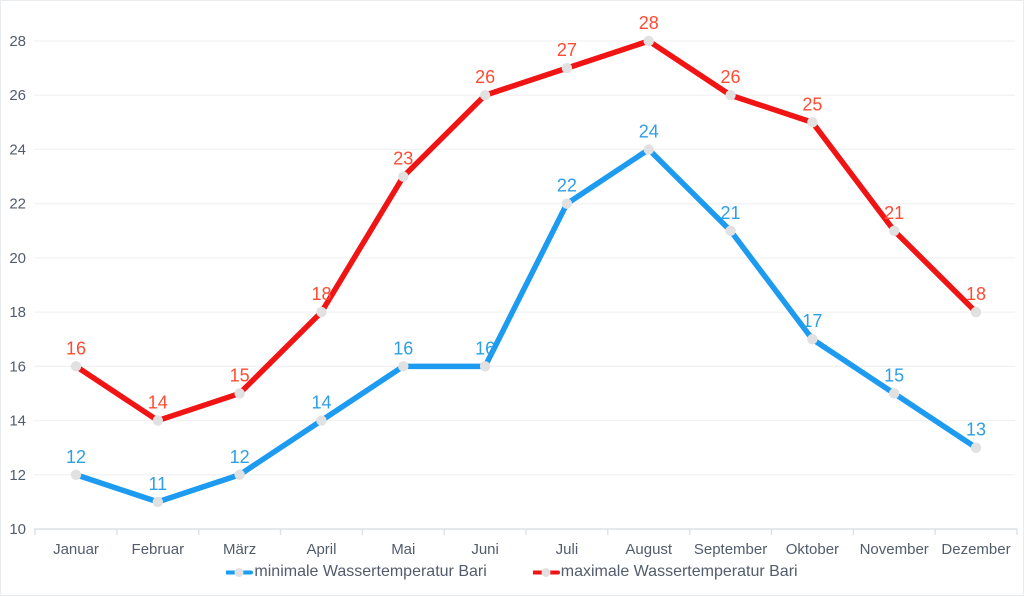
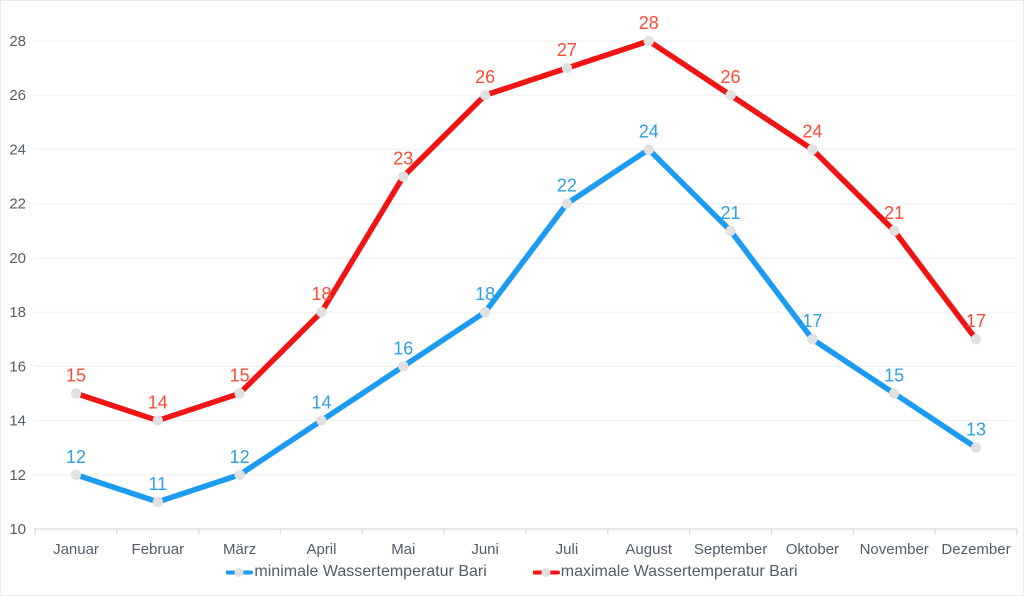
maximale Wassertemperatur Bari/Januar: 16 -> 15
minimale Wassertemperatur Bari/Juni: 16 -> 18
maximale Wassertemperatur Bari/Oktober: 25 -> 24
maximale Wassertemperatur Bari/Dezember: 18 -> 17
